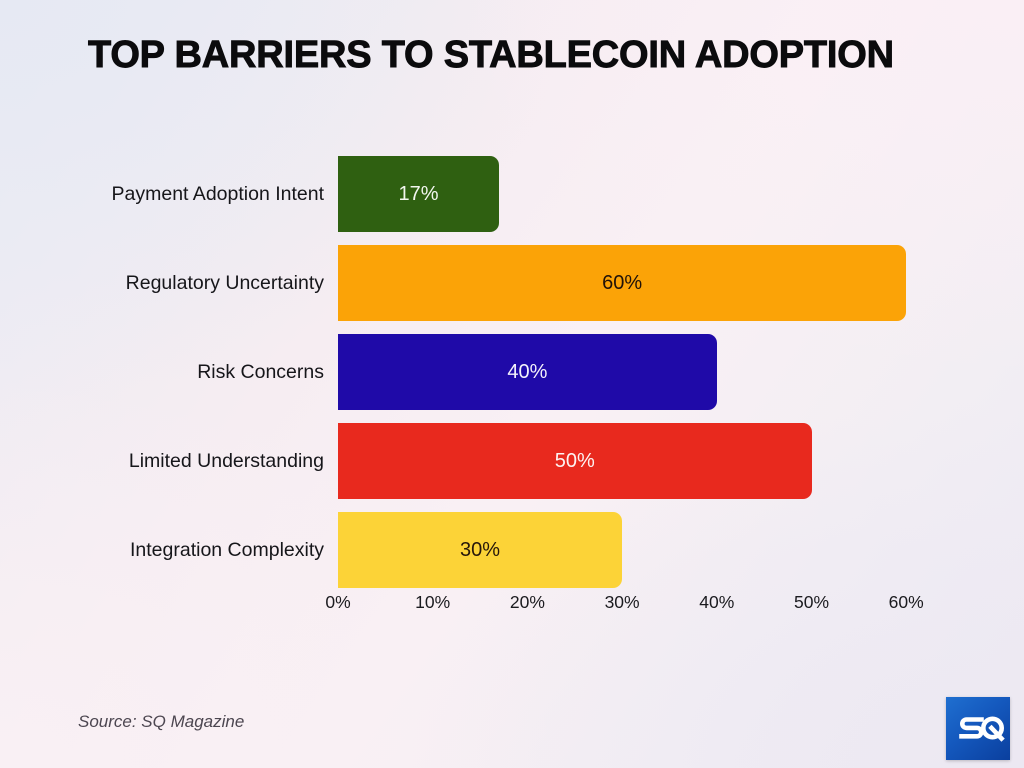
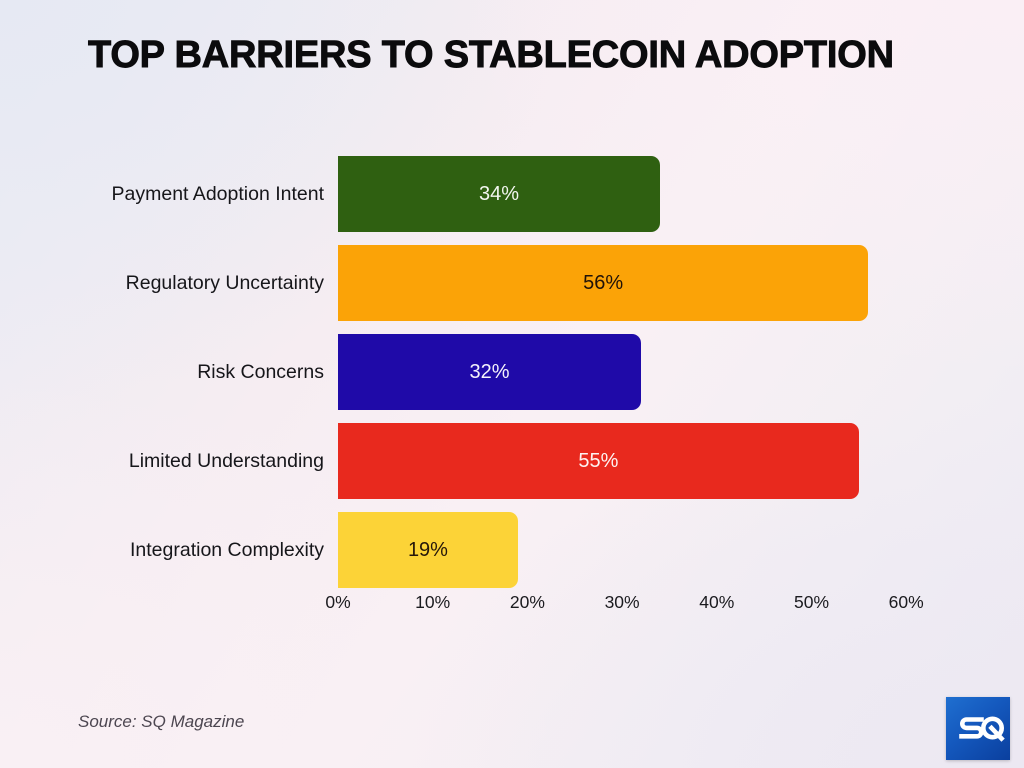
Payment Adoption Intent: 17% -> 34%
Regulatory Uncertainty: 60% -> 56%
Risk Concerns: 40% -> 32%
Limited Understanding: 50% -> 55%
Integration Complexity: 30% -> 19%
